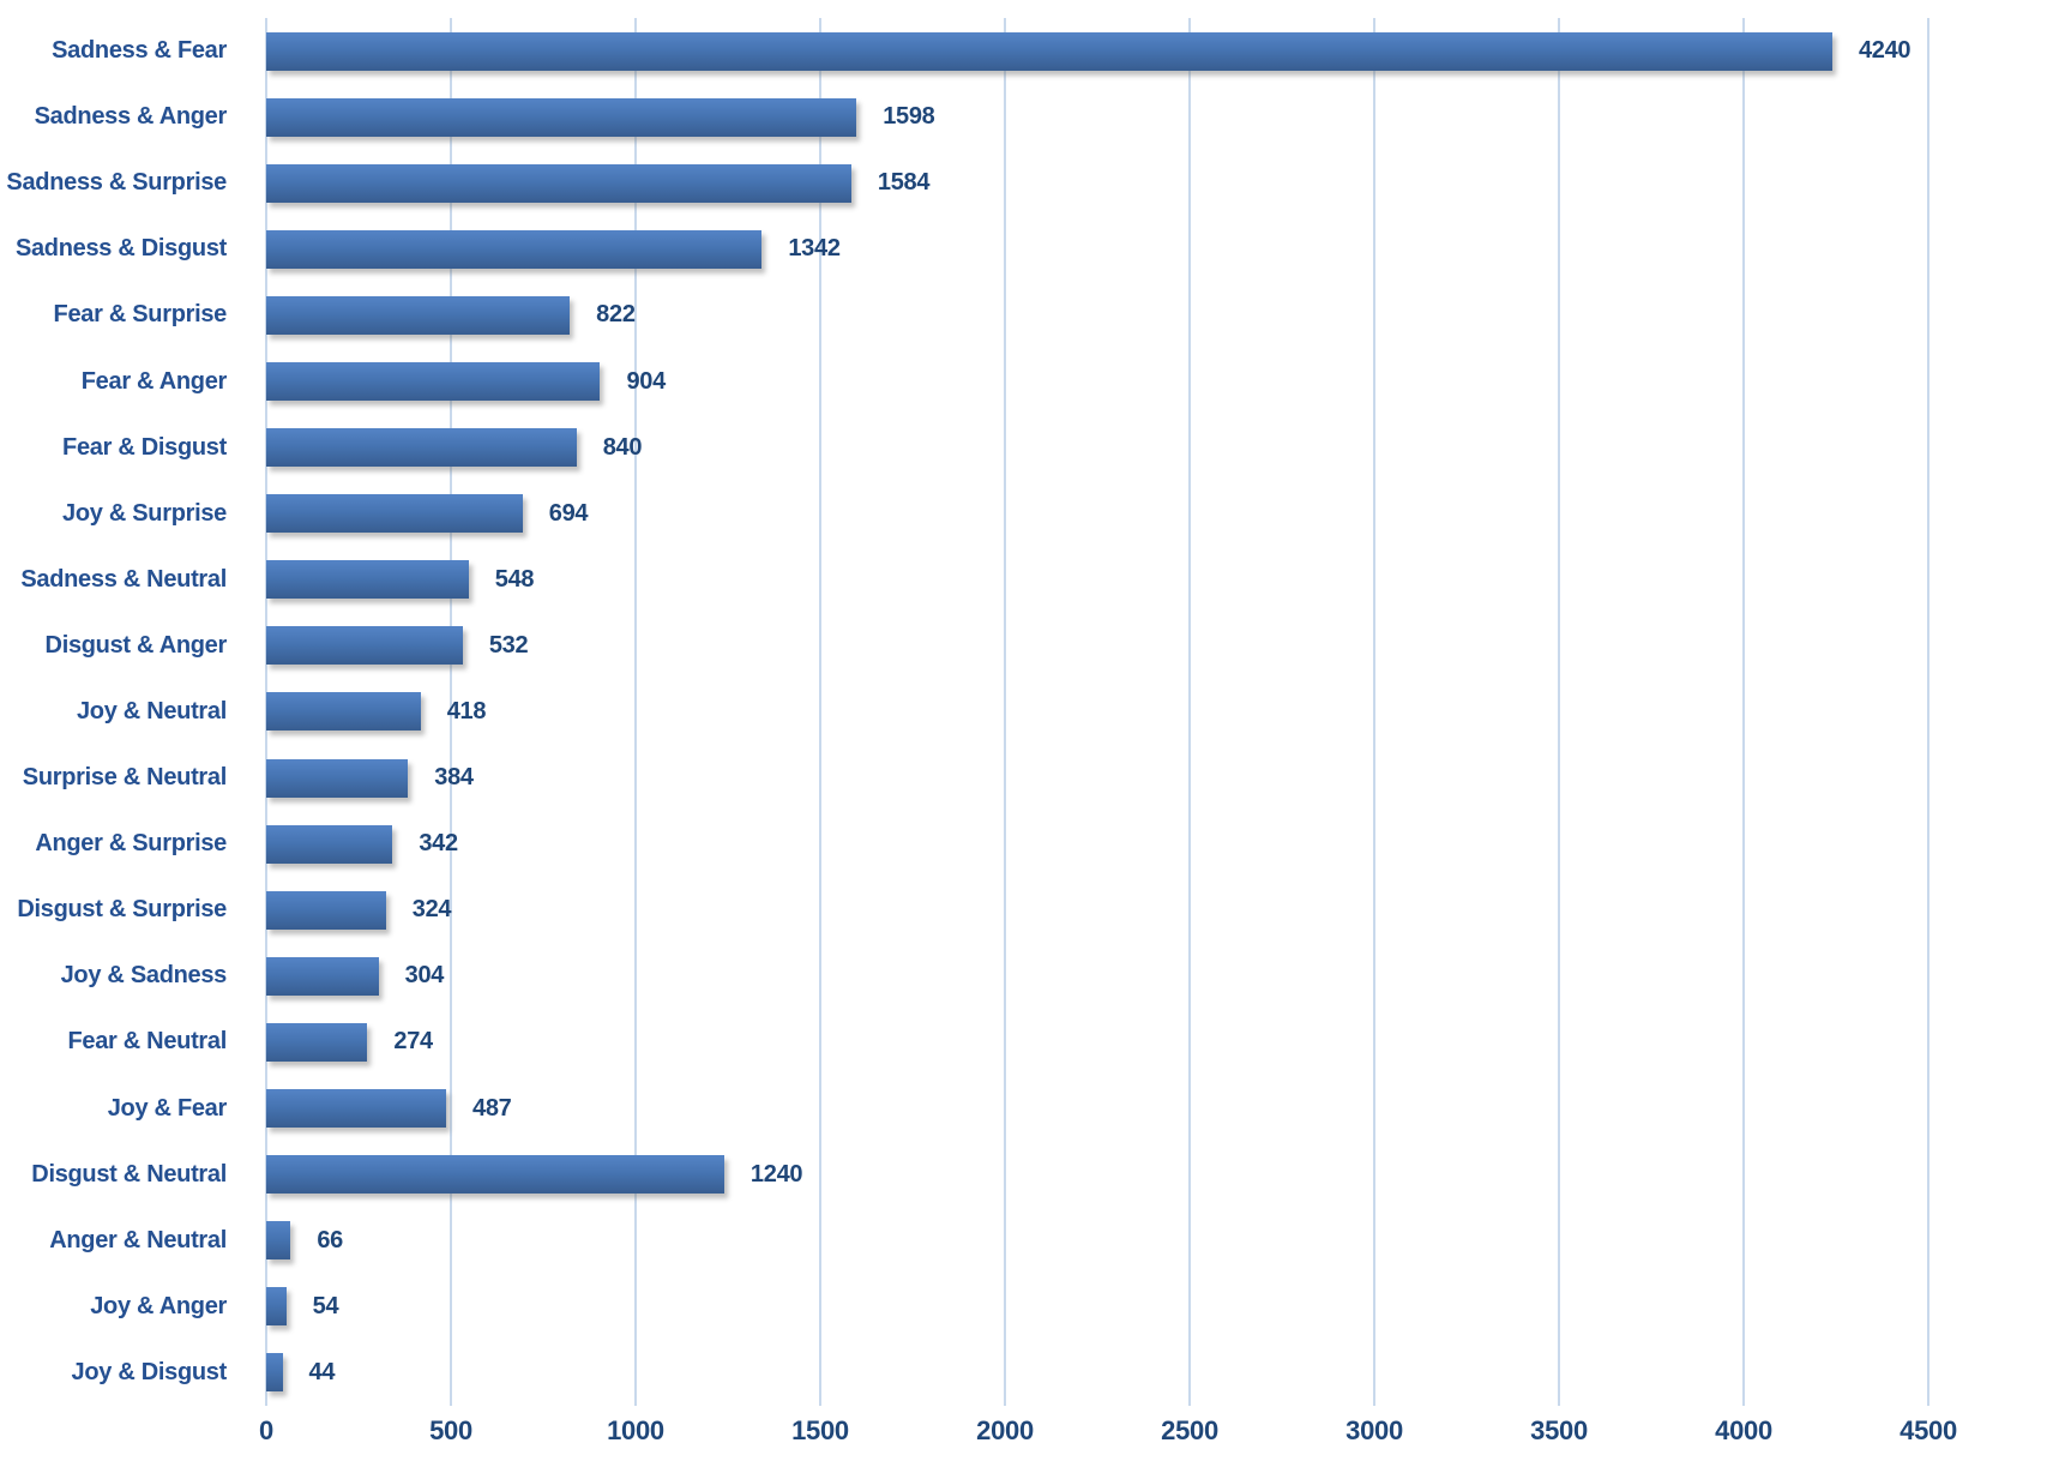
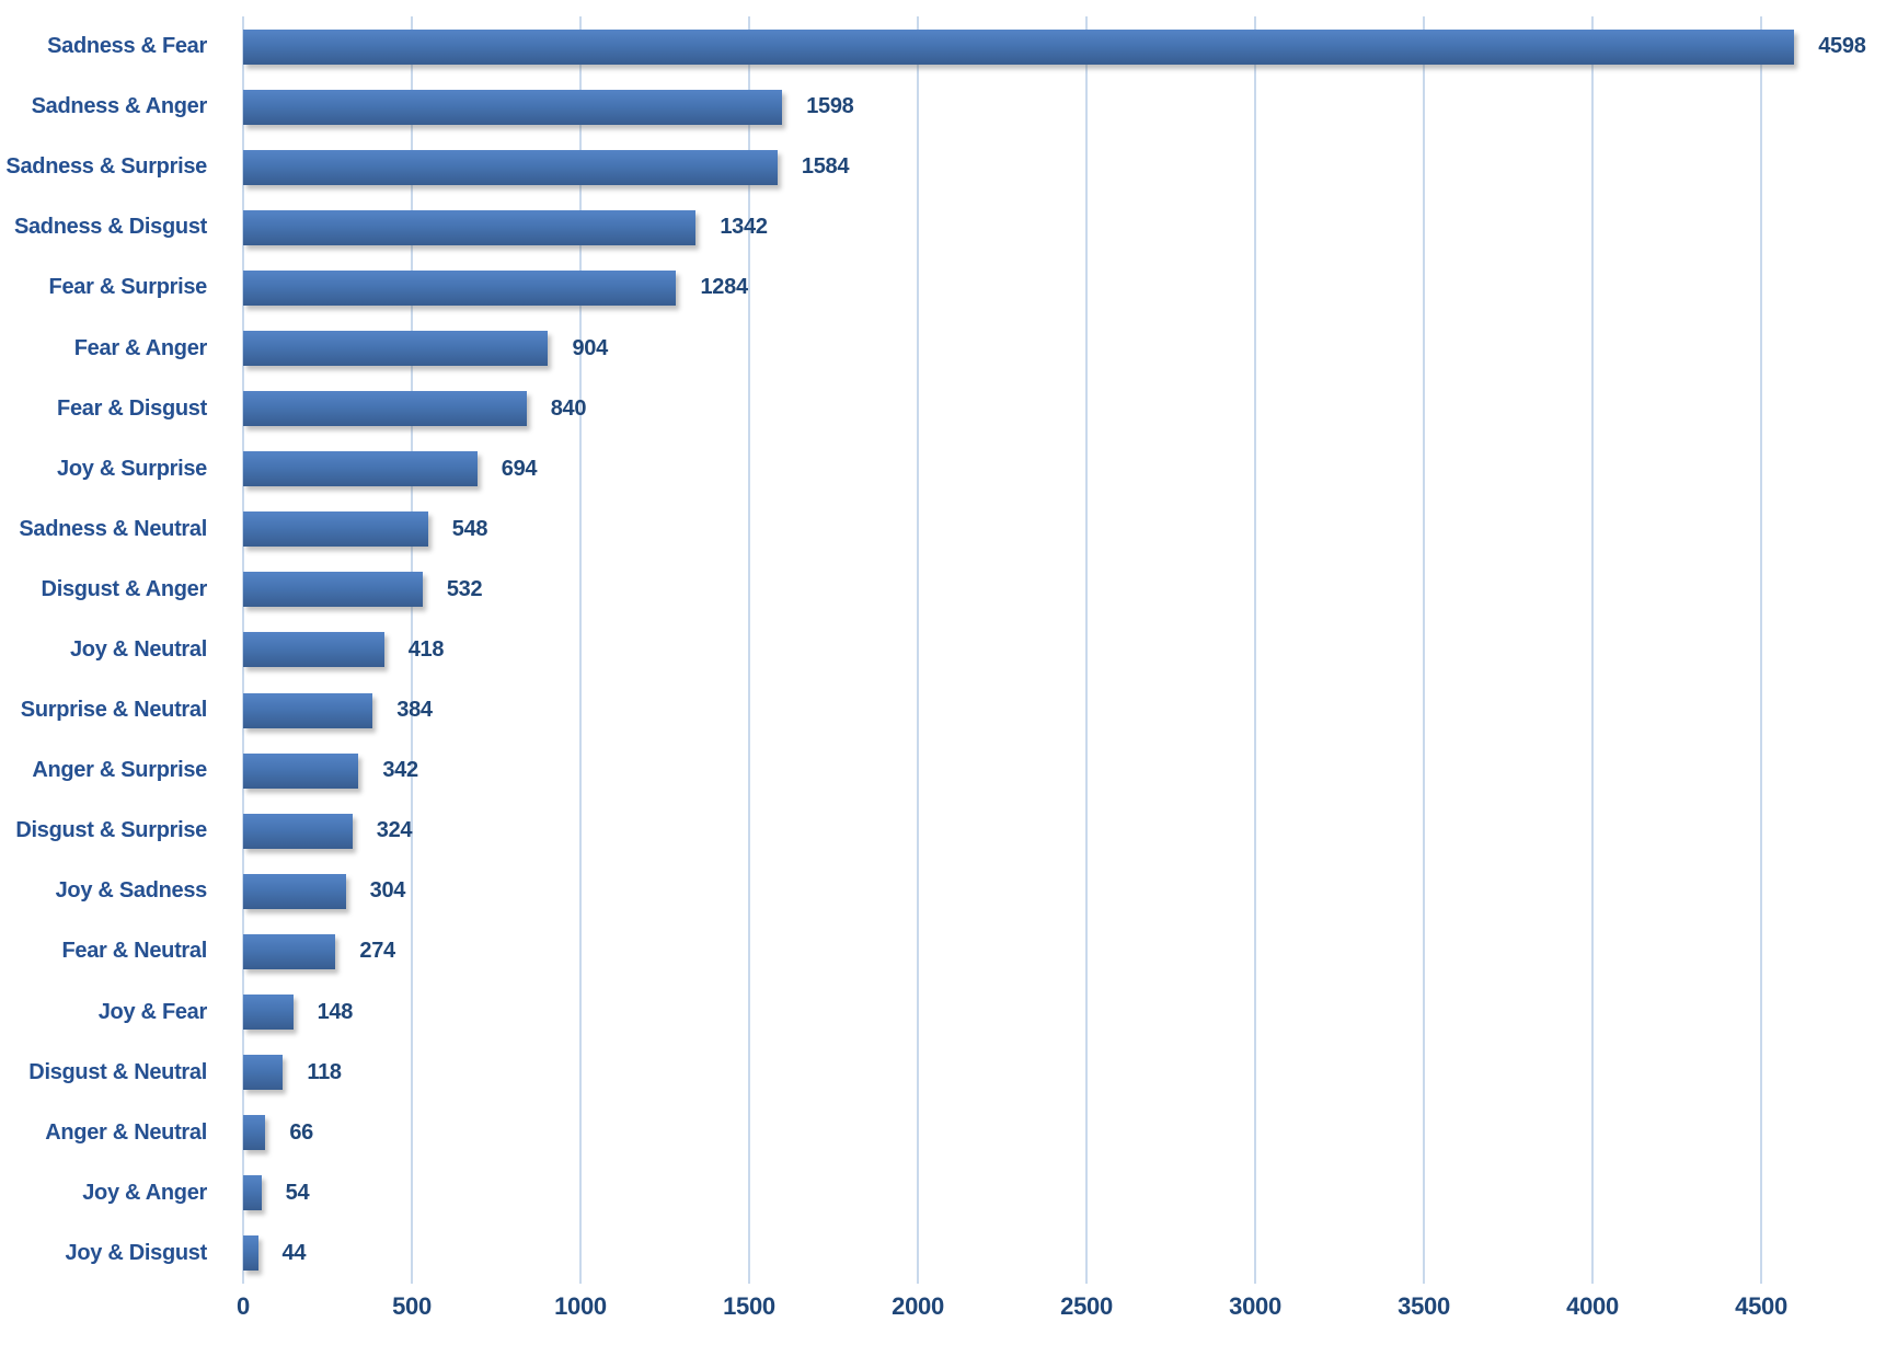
Sadness & Fear: 4240 -> 4598
Fear & Surprise: 822 -> 1284
Joy & Fear: 487 -> 148
Disgust & Neutral: 1240 -> 118
